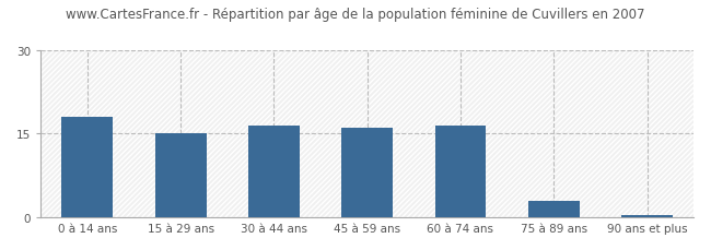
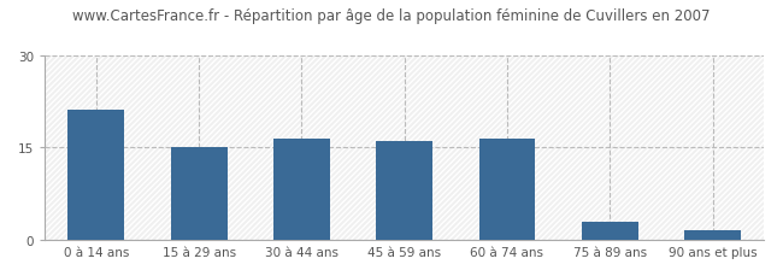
0 à 14 ans: 18.0 -> 21.2
90 ans et plus: 0.5 -> 1.6
